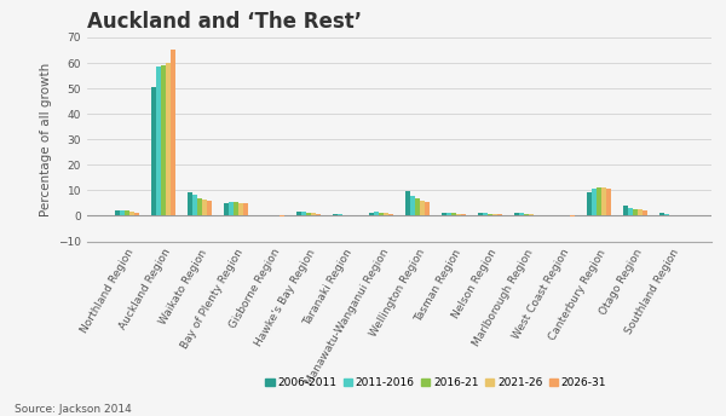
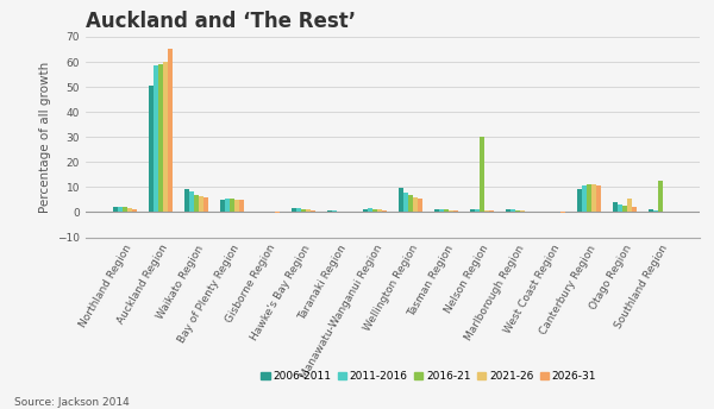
2016-21/Nelson Region: 0.8 -> 30.0
2021-26/Otago Region: 2.5 -> 5.5
2016-21/Southland Region: 0.3 -> 12.5
